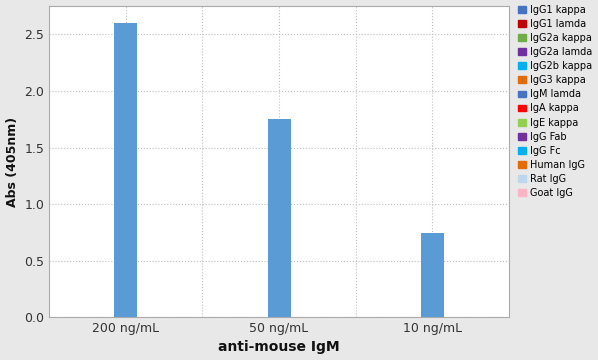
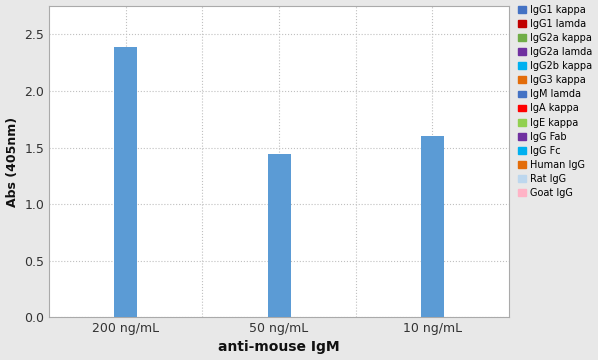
200 ng/mL: 2.60 -> 2.39
50 ng/mL: 1.75 -> 1.44
10 ng/mL: 0.74 -> 1.60
